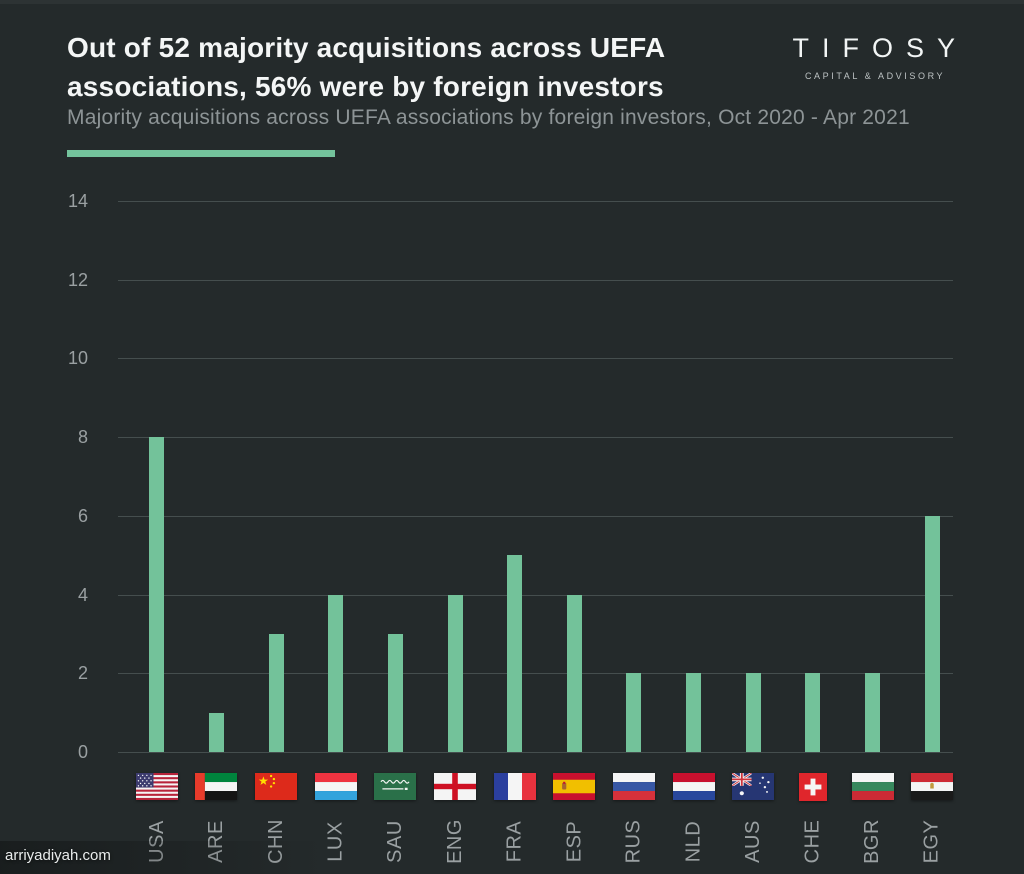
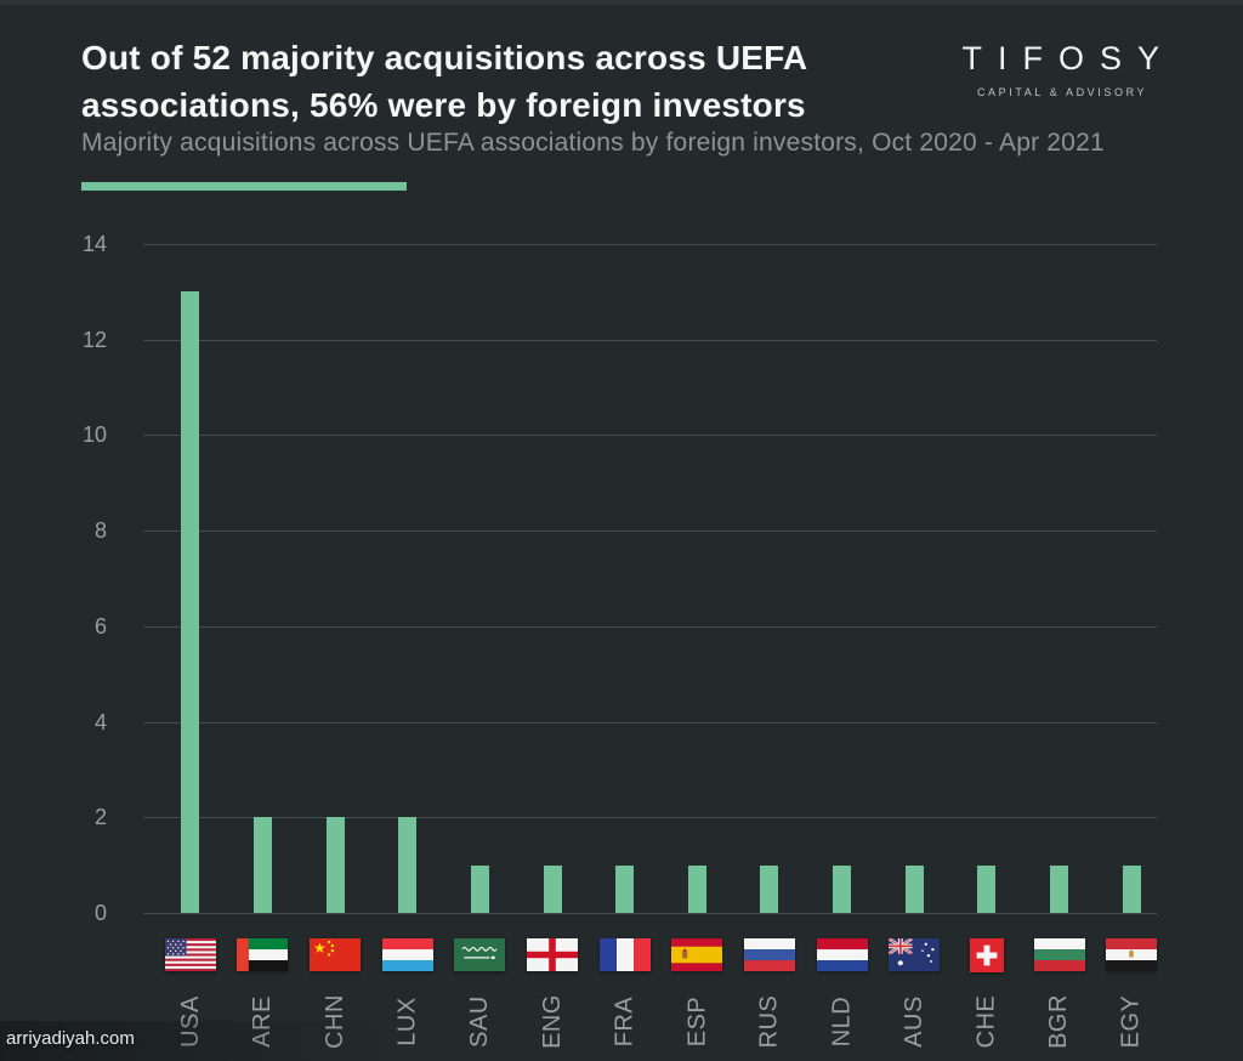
USA: 8 -> 13
ARE: 1 -> 2
CHN: 3 -> 2
LUX: 4 -> 2
SAU: 3 -> 1
ENG: 4 -> 1
FRA: 5 -> 1
ESP: 4 -> 1
RUS: 2 -> 1
NLD: 2 -> 1
AUS: 2 -> 1
CHE: 2 -> 1
BGR: 2 -> 1
EGY: 6 -> 1
